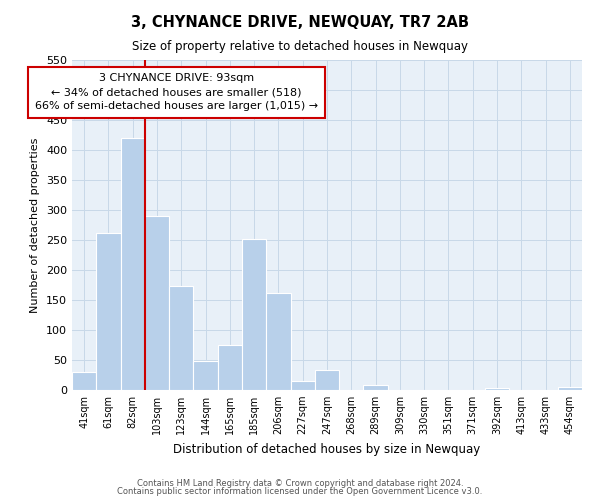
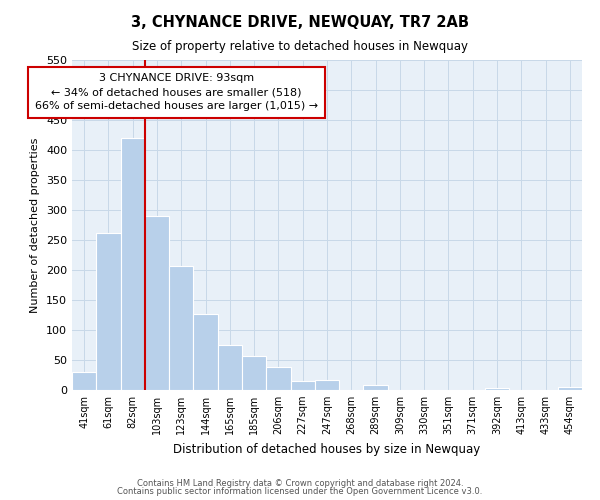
123sqm: 174 -> 206
144sqm: 48 -> 126
185sqm: 252 -> 57
206sqm: 162 -> 38
247sqm: 34 -> 16
